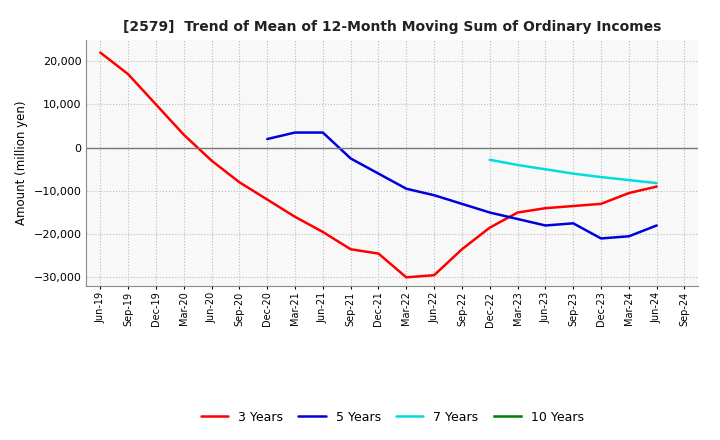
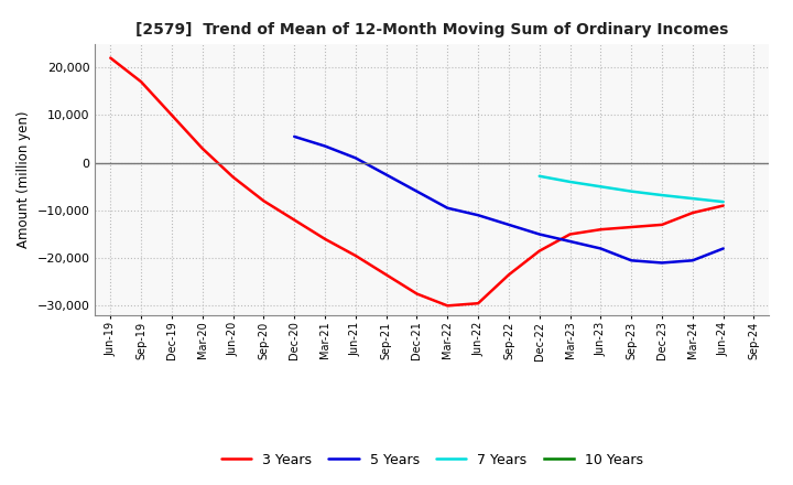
5 Years/Dec-20: 2,000 -> 5,500
5 Years/Jun-21: 3,500 -> 1,000
3 Years/Dec-21: -24,500 -> -27,500
5 Years/Sep-23: -17,500 -> -20,500
